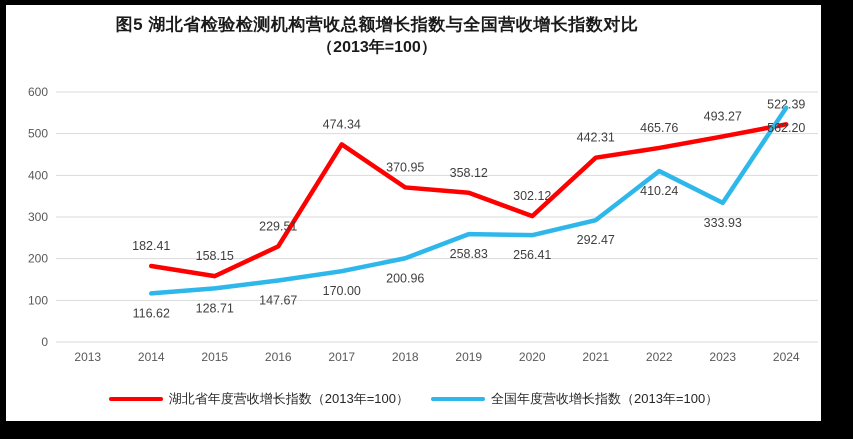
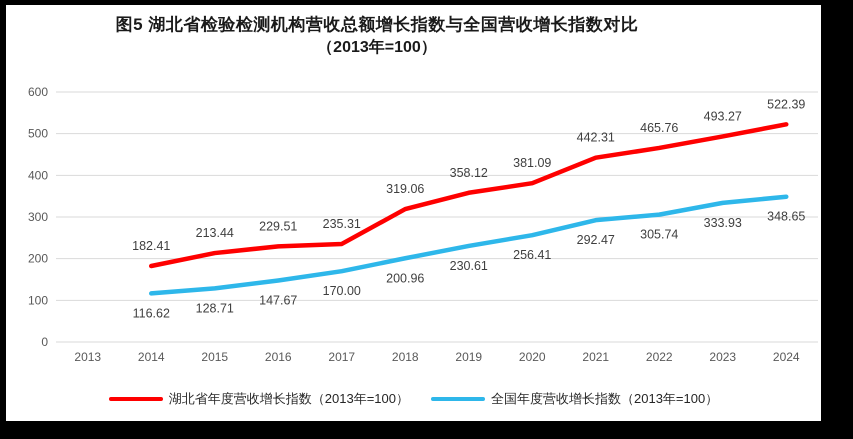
湖北省年度营收增长指数（2013年=100）/2015: 158.15 -> 213.44
湖北省年度营收增长指数（2013年=100）/2017: 474.34 -> 235.31
湖北省年度营收增长指数（2013年=100）/2018: 370.95 -> 319.06
全国年度营收增长指数（2013年=100）/2019: 258.83 -> 230.61
湖北省年度营收增长指数（2013年=100）/2020: 302.12 -> 381.09
全国年度营收增长指数（2013年=100）/2022: 410.24 -> 305.74
全国年度营收增长指数（2013年=100）/2024: 562.20 -> 348.65
